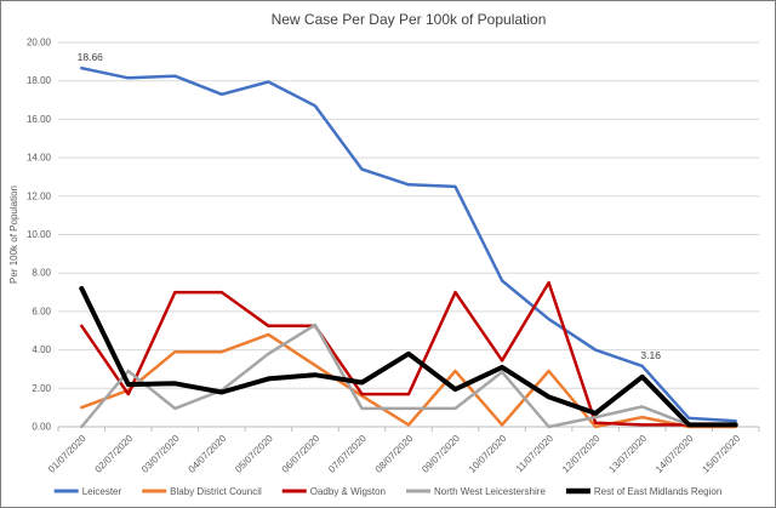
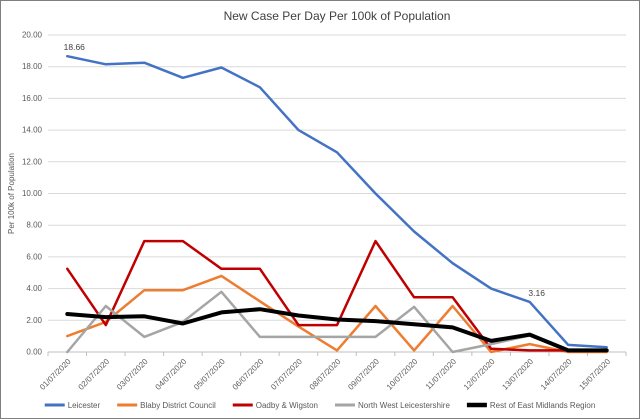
Rest of East Midlands Region/01/07/2020: 7.2 -> 2.4
North West Leicestershire/06/07/2020: 5.3 -> 0.9
Leicester/07/07/2020: 13.4 -> 14.0
Rest of East Midlands Region/08/07/2020: 3.8 -> 2.0
Leicester/09/07/2020: 12.5 -> 10.0
Rest of East Midlands Region/10/07/2020: 3.1 -> 1.8
Oadby & Wigston/11/07/2020: 7.5 -> 3.5
Rest of East Midlands Region/13/07/2020: 2.6 -> 1.1
